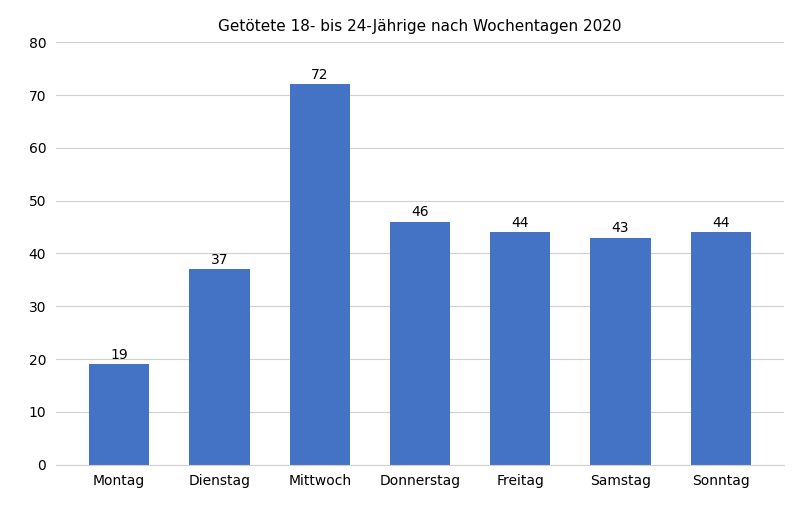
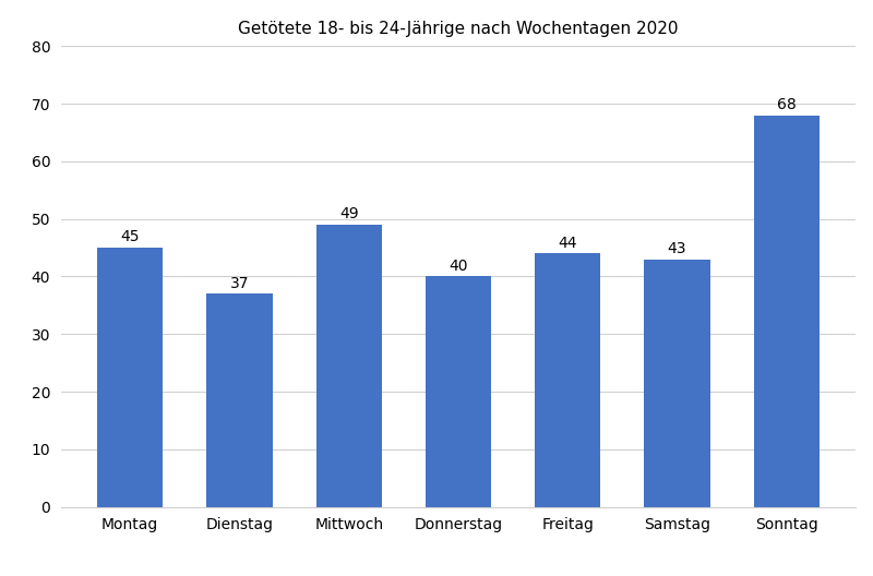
Montag: 19 -> 45
Mittwoch: 72 -> 49
Donnerstag: 46 -> 40
Sonntag: 44 -> 68
